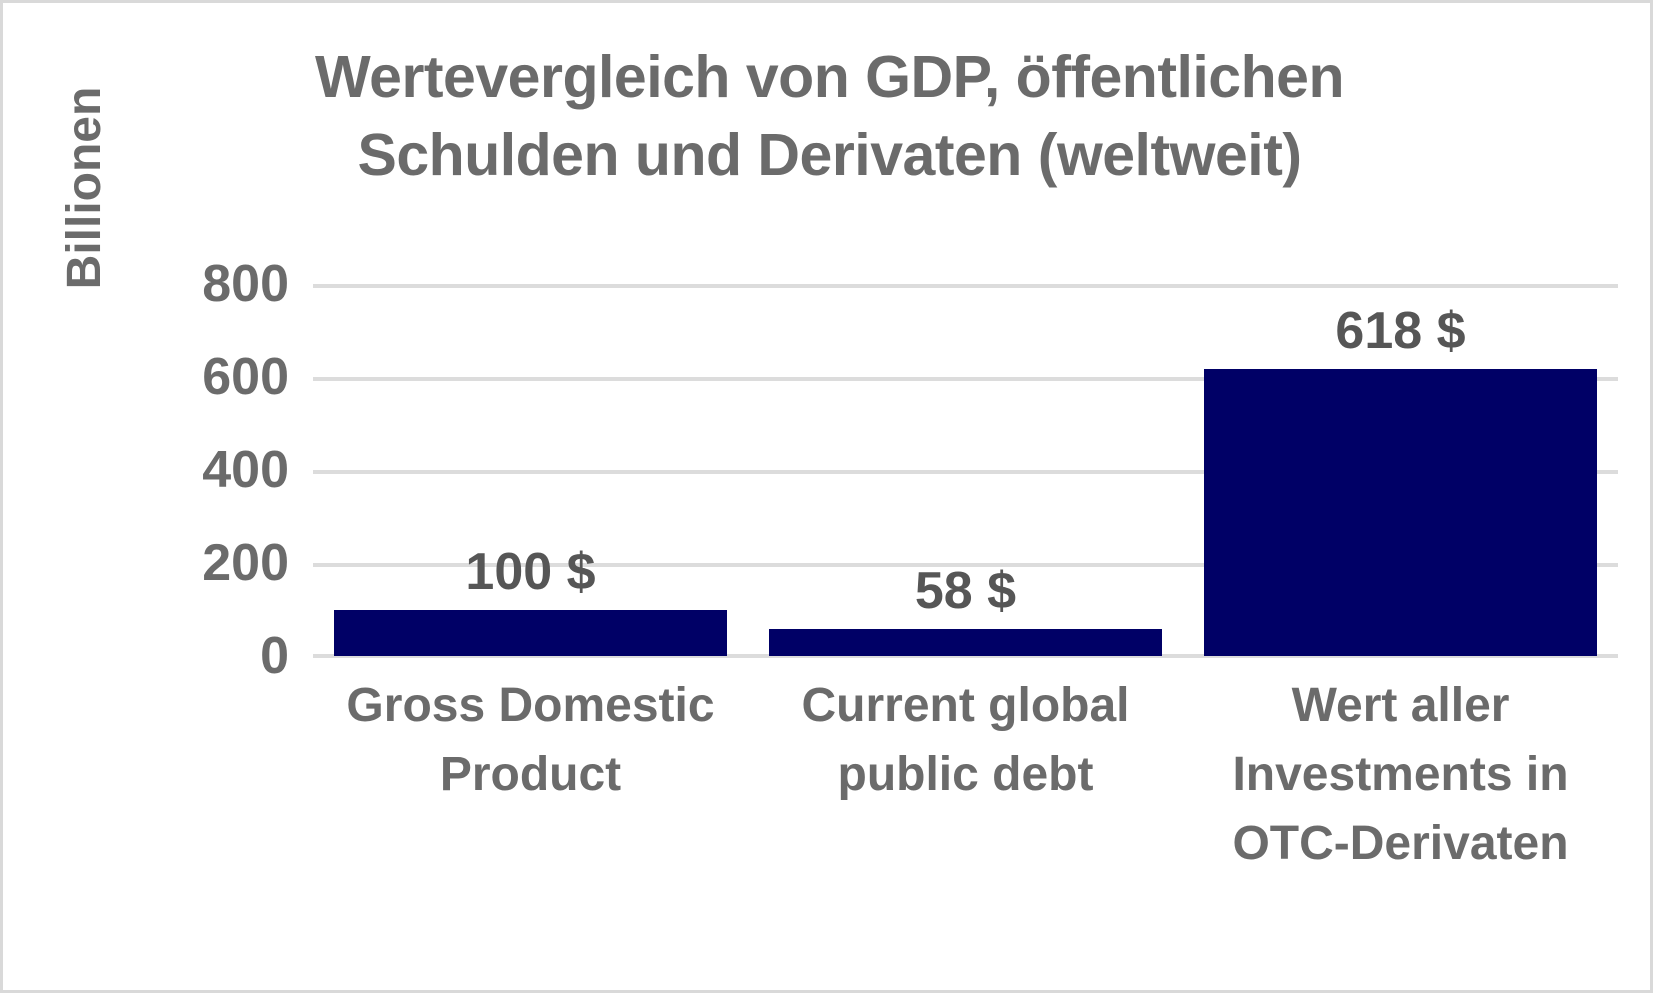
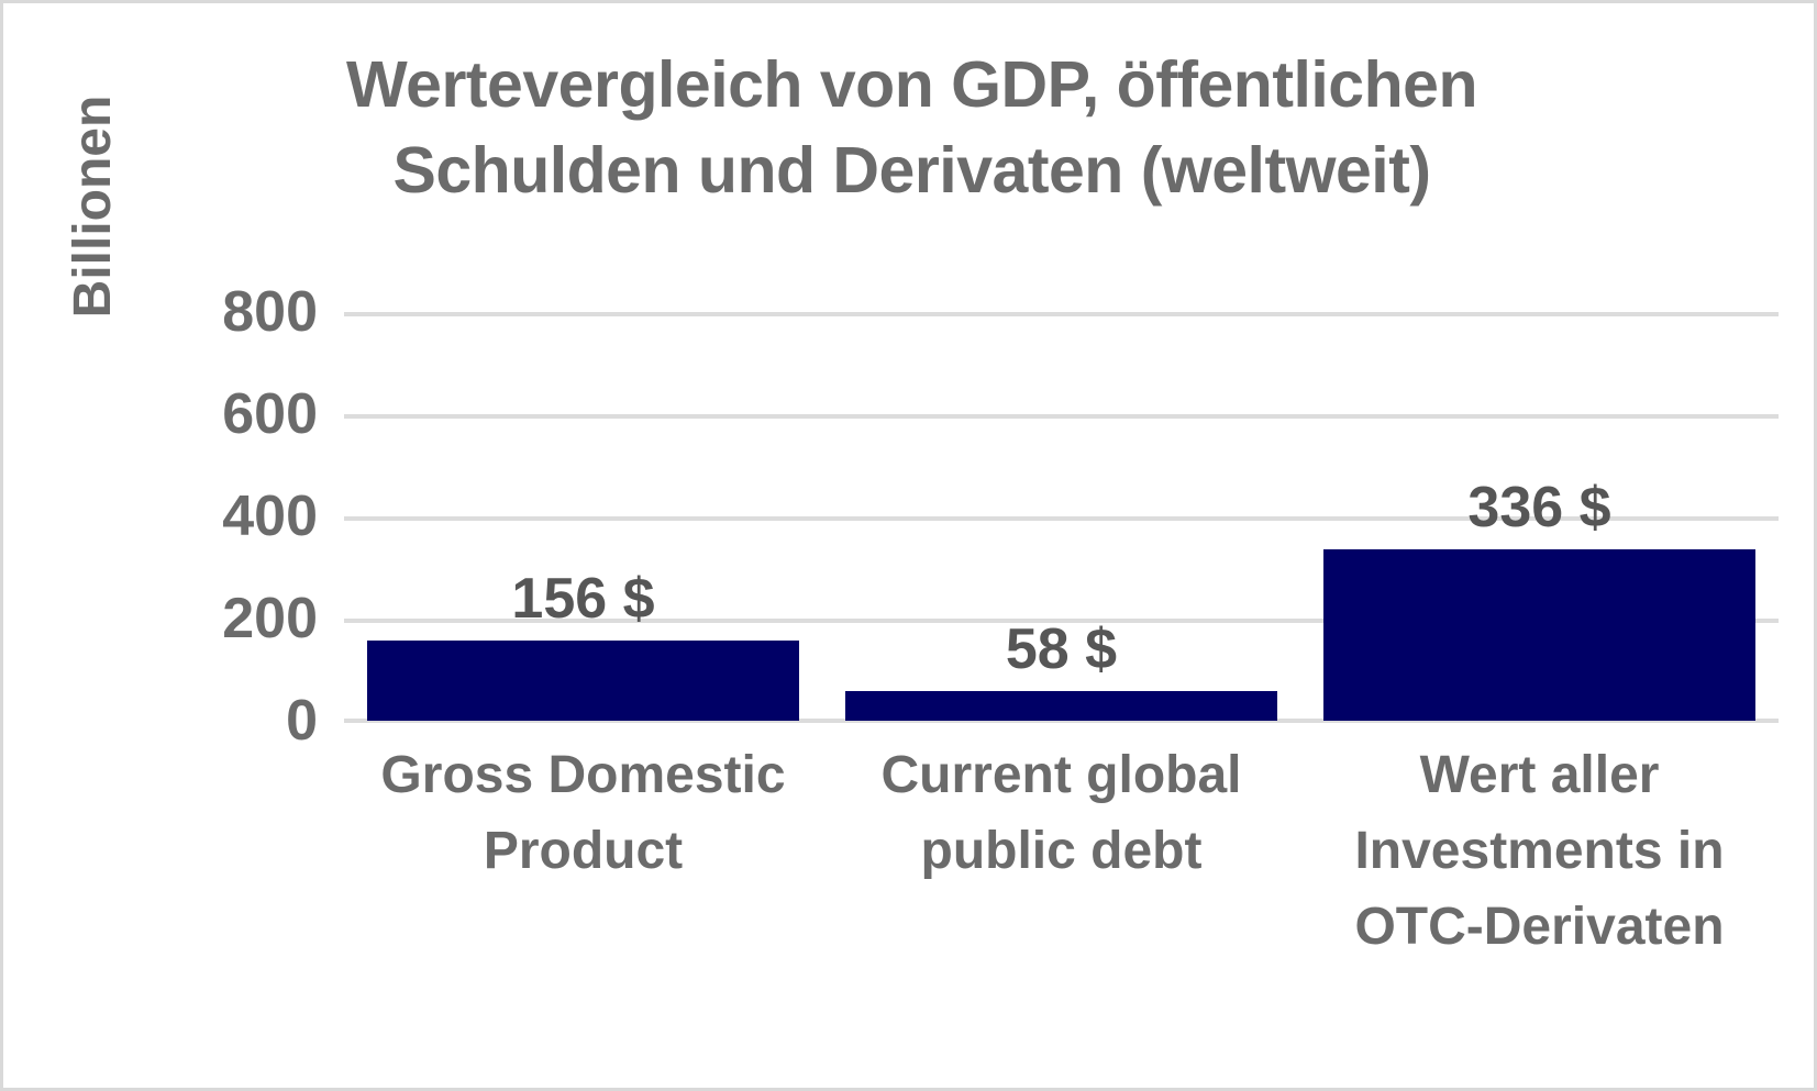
Gross Domestic Product: 100 -> 156
Wert aller Investments in OTC-Derivaten: 618 -> 336
